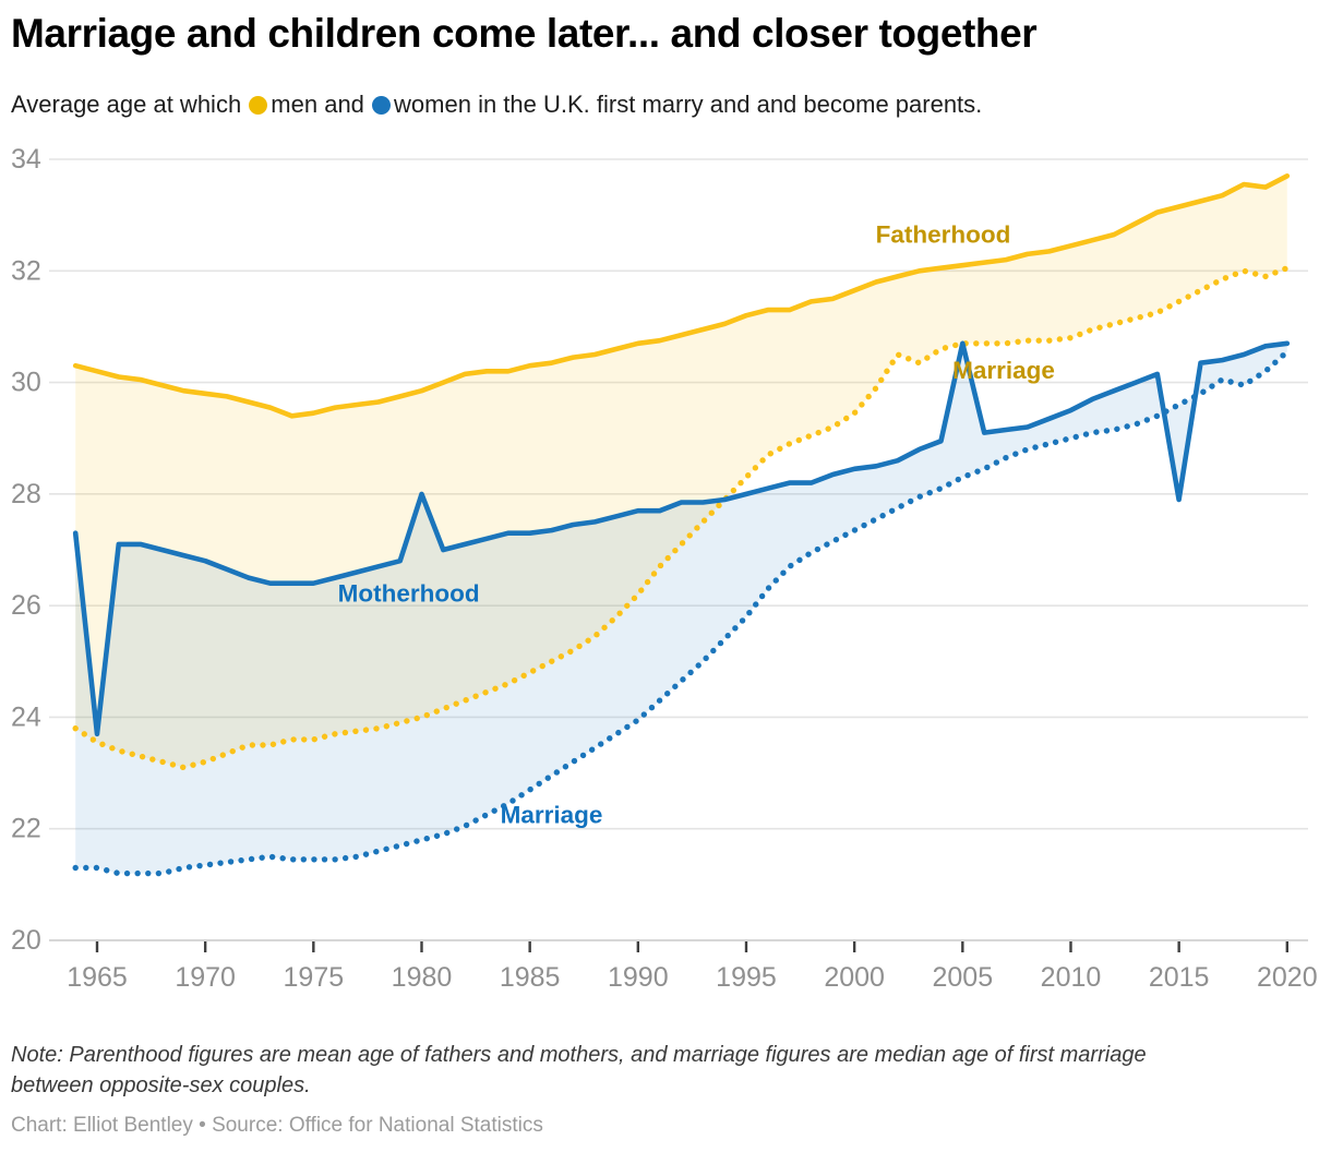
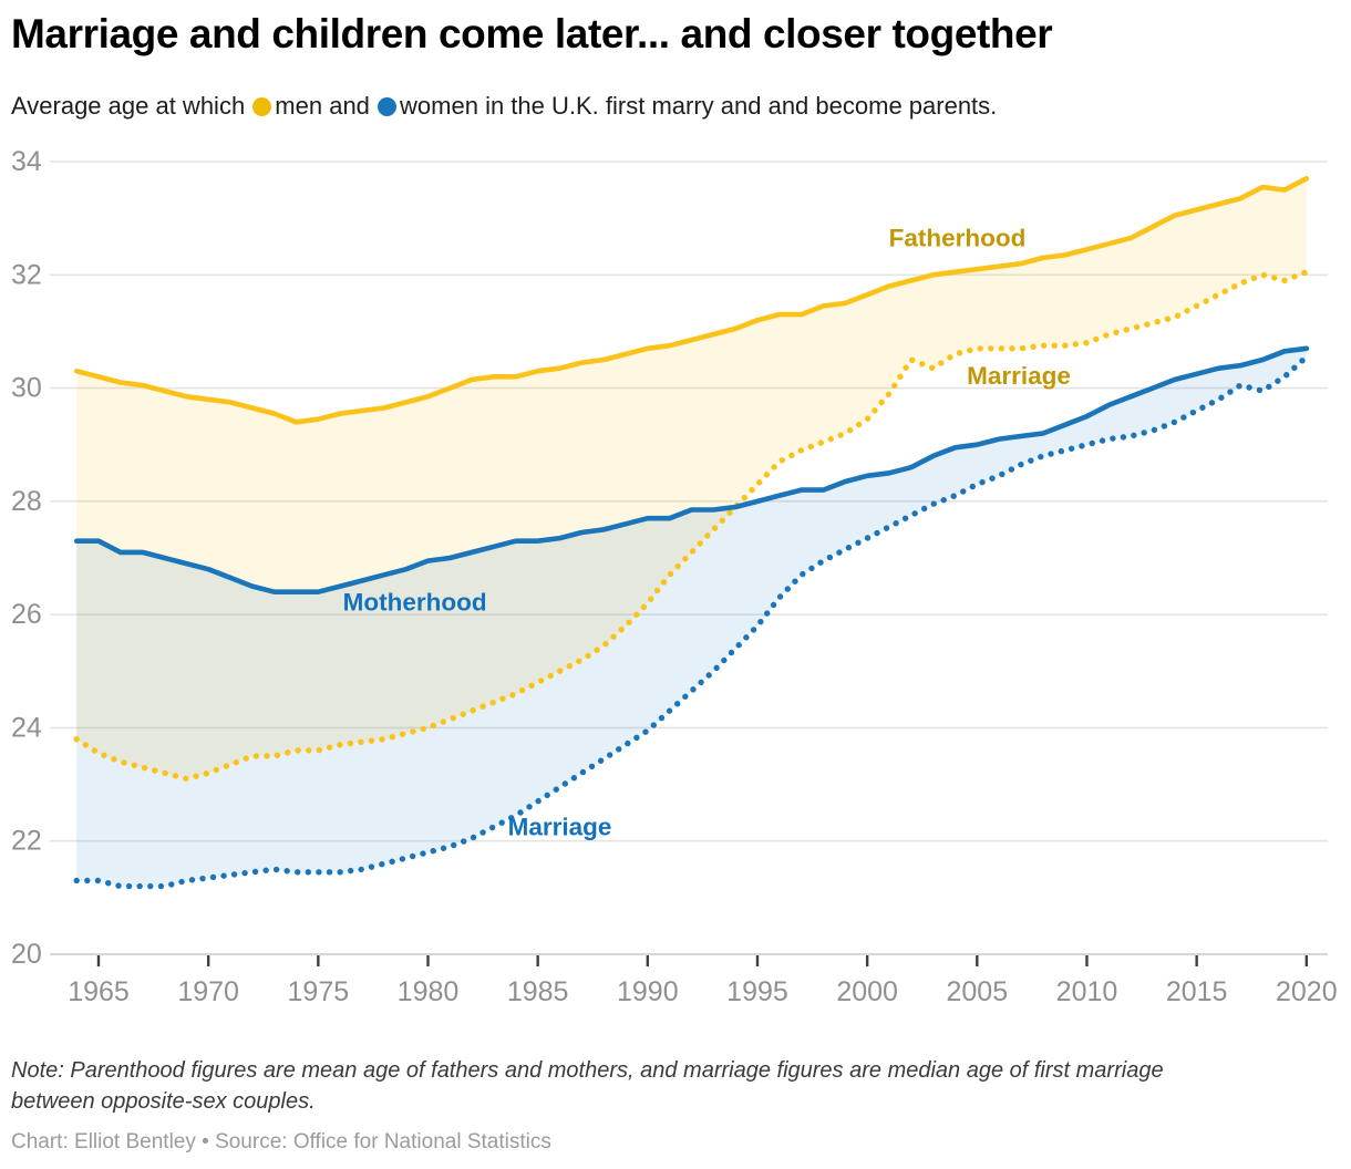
Motherhood/1965: 23.7 -> 27.3
Motherhood/1980: 28.0 -> 26.9
Motherhood/2005: 30.7 -> 29.0
Motherhood/2015: 27.9 -> 30.2
